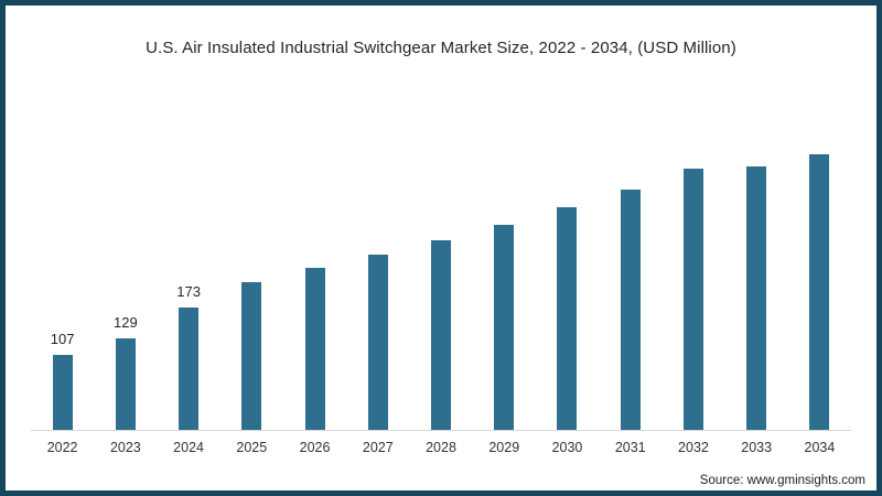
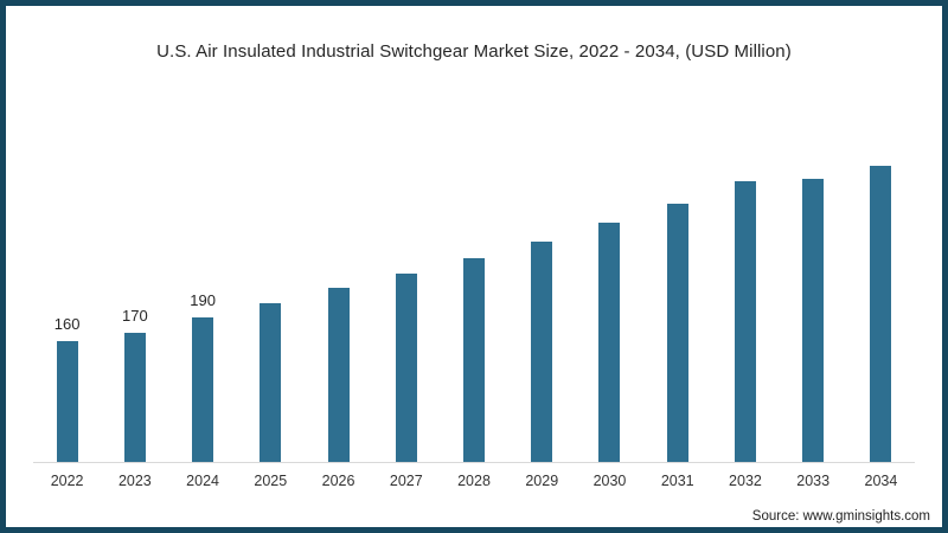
2022: 107 -> 160
2023: 129 -> 170
2024: 173 -> 190
